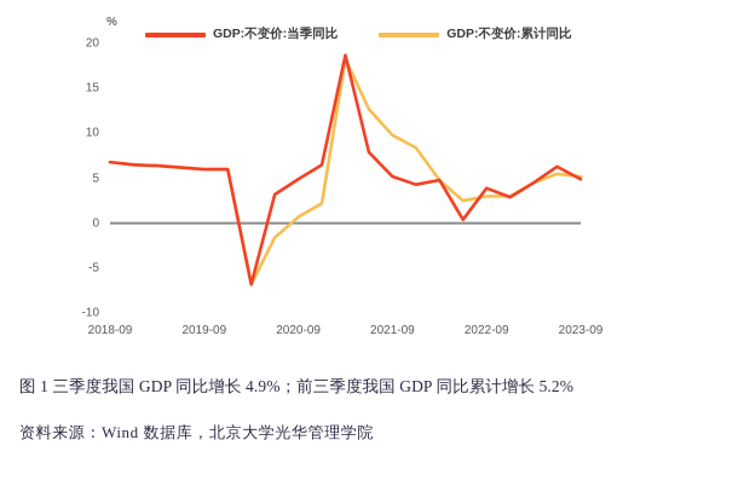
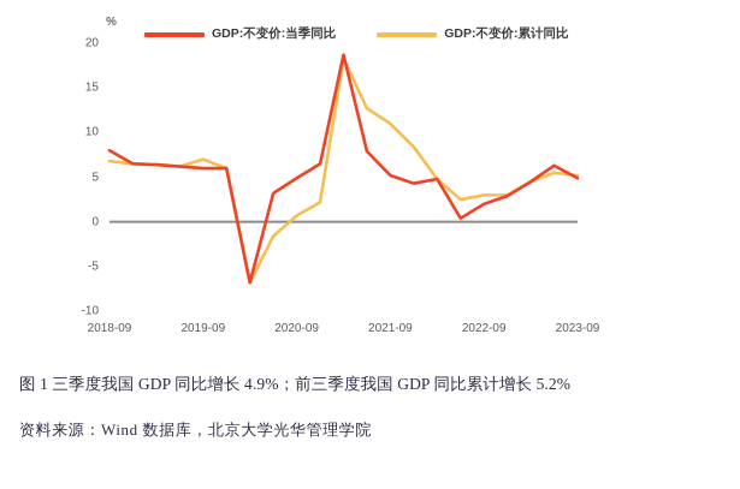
GDP:不变价:当季同比/2018-09: 7 -> 8
GDP:不变价:累计同比/2019-09: 6 -> 7
GDP:不变价:累计同比/2021-09: 10 -> 11
GDP:不变价:当季同比/2022-09: 4 -> 2
